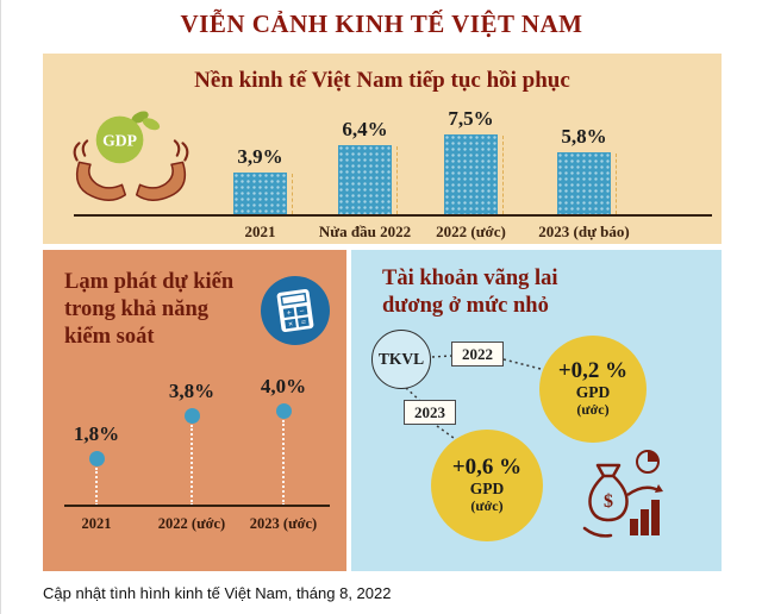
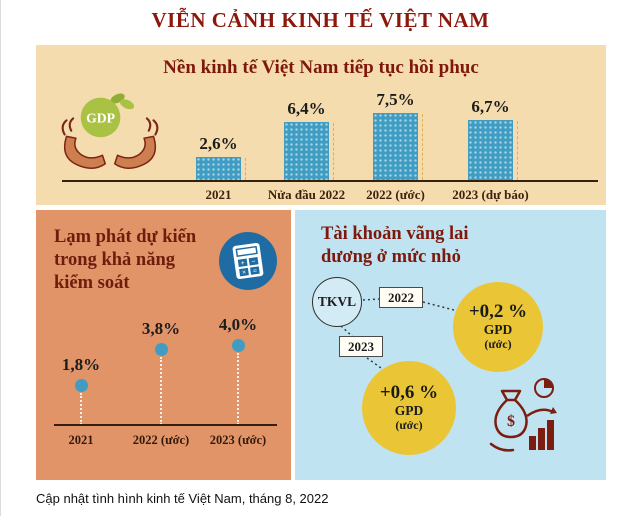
Nền kinh tế Việt Nam tiếp tục hồi phục/2021: 3,9% -> 2,6%
Nền kinh tế Việt Nam tiếp tục hồi phục/2023 (dự báo): 5,8% -> 6,7%
